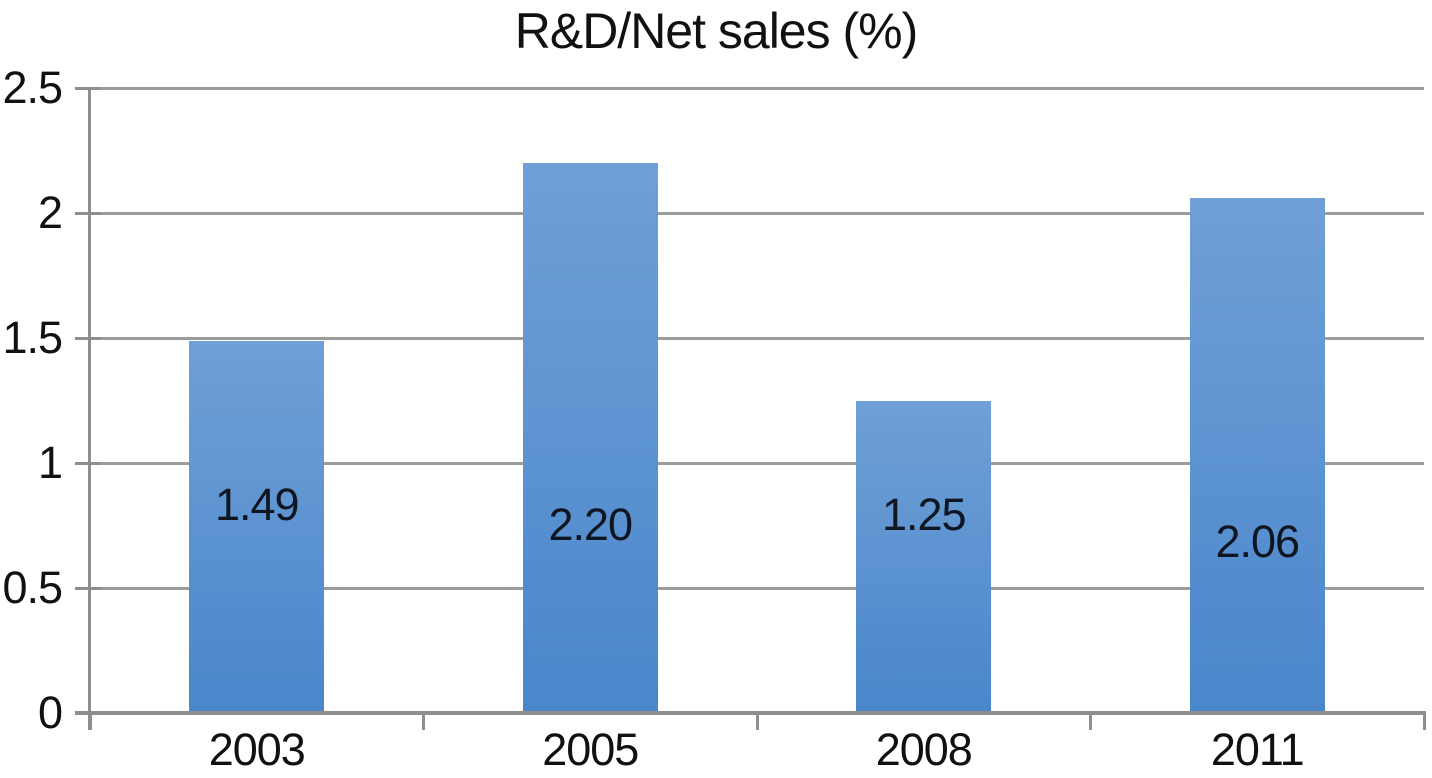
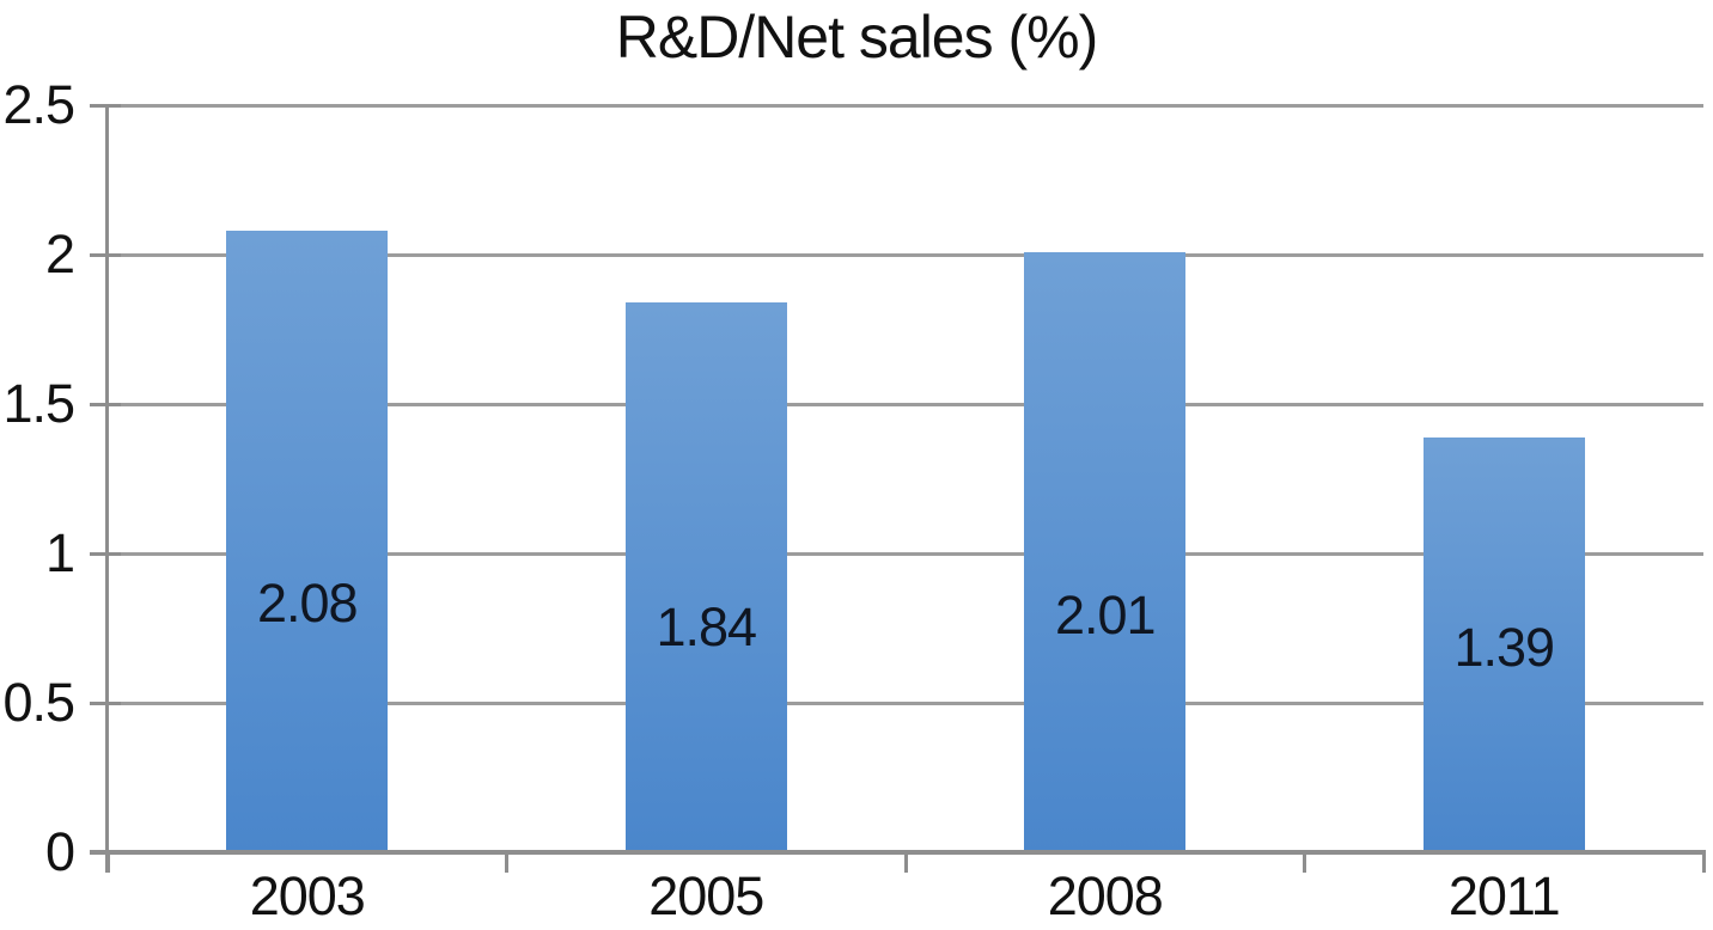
2003: 1.49 -> 2.08
2005: 2.20 -> 1.84
2008: 1.25 -> 2.01
2011: 2.06 -> 1.39
